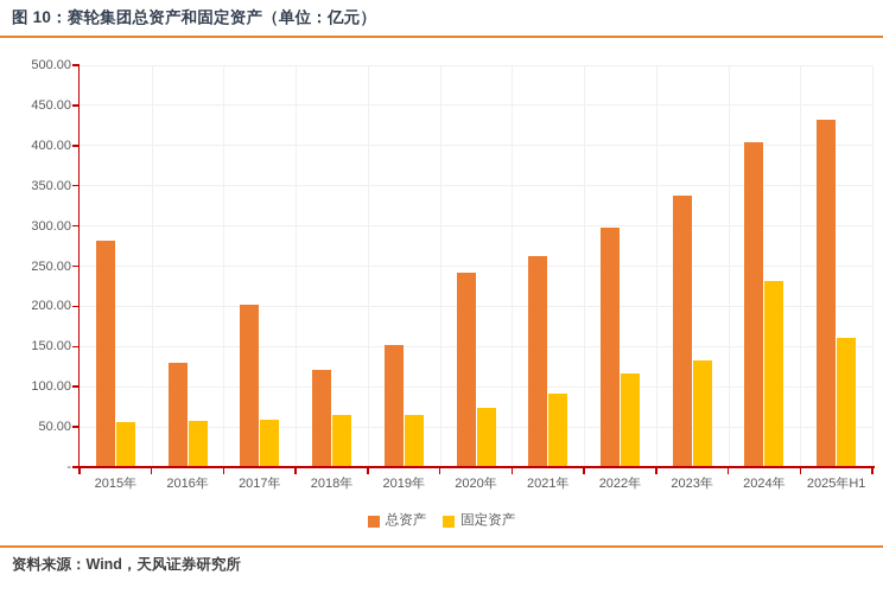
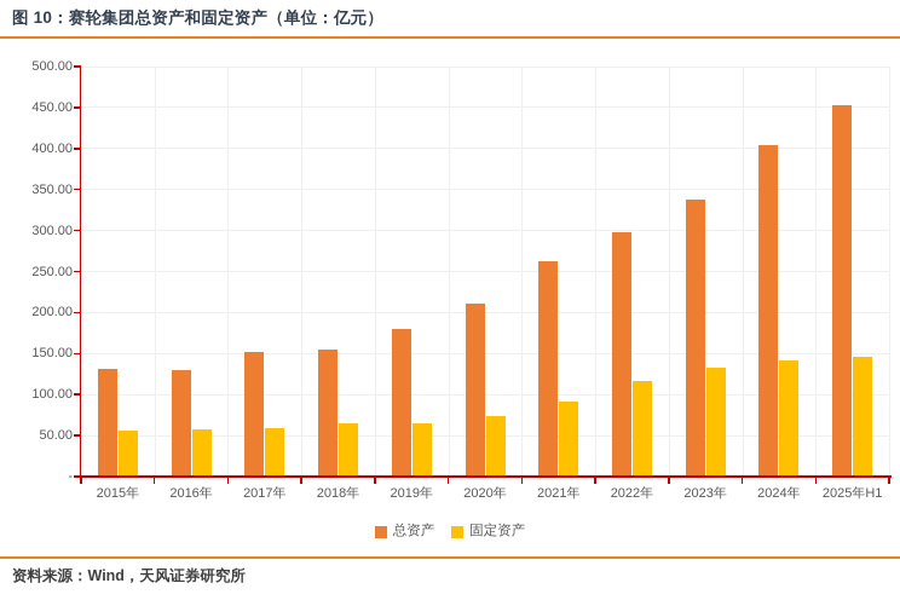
总资产/2015年: 280 -> 130
总资产/2017年: 200 -> 150
总资产/2018年: 120 -> 150
总资产/2019年: 150 -> 180
总资产/2020年: 240 -> 210
固定资产/2024年: 230 -> 140
总资产/2025年H1: 430 -> 450
固定资产/2025年H1: 160 -> 140
